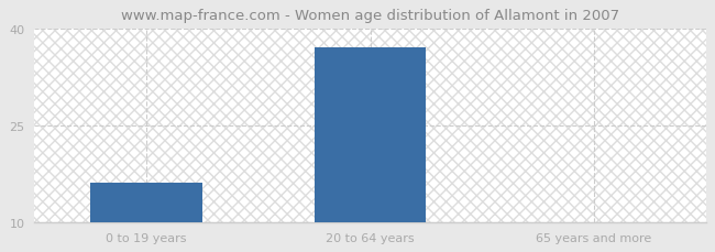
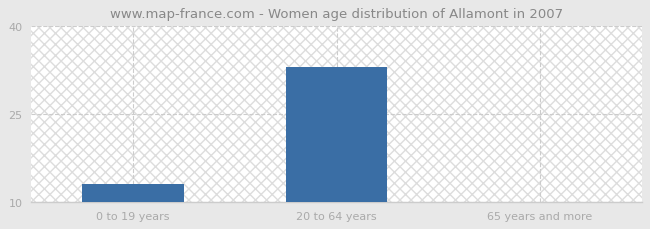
0 to 19 years: 16 -> 13
20 to 64 years: 37 -> 33
